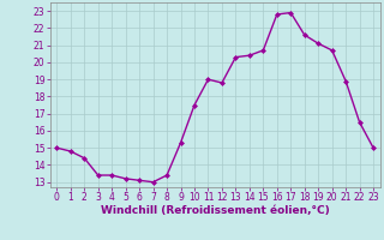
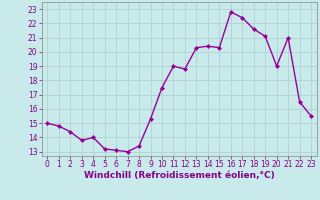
3: 13.4 -> 13.8
4: 13.4 -> 14.0
15: 20.7 -> 20.3
17: 22.9 -> 22.4
20: 20.7 -> 19.0
21: 18.9 -> 21.0
23: 15.0 -> 15.5
